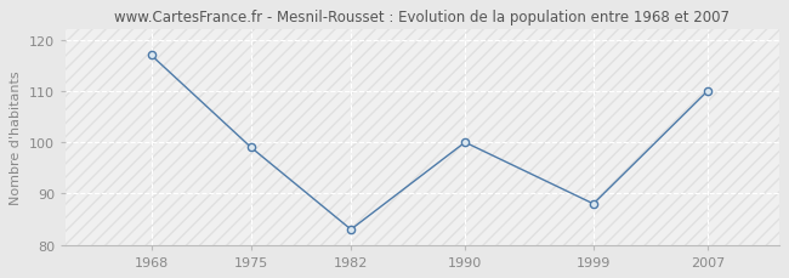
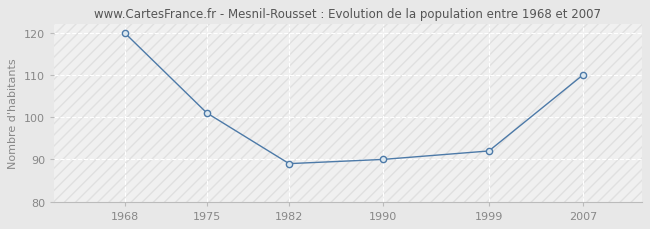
1968: 117 -> 120
1975: 99 -> 101
1982: 83 -> 89
1990: 100 -> 90
1999: 88 -> 92
